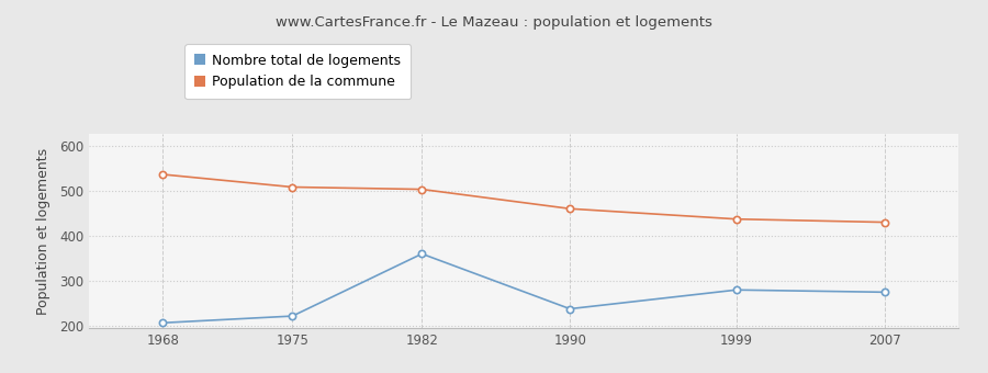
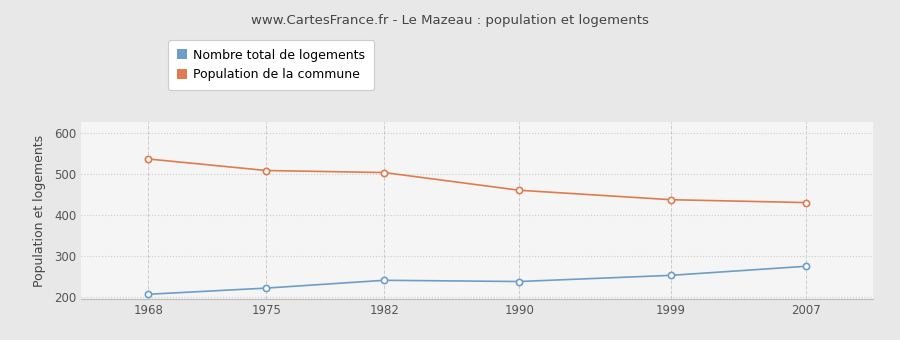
Nombre total de logements/1982: 360 -> 241
Nombre total de logements/1999: 280 -> 253
